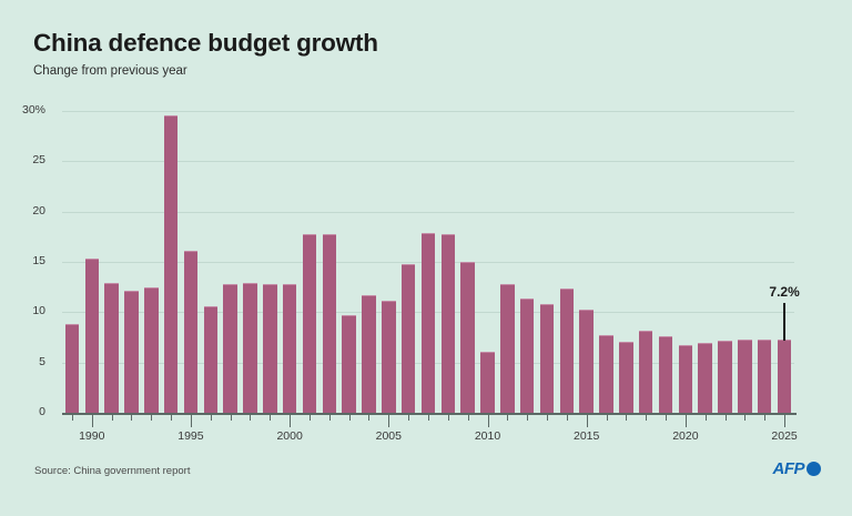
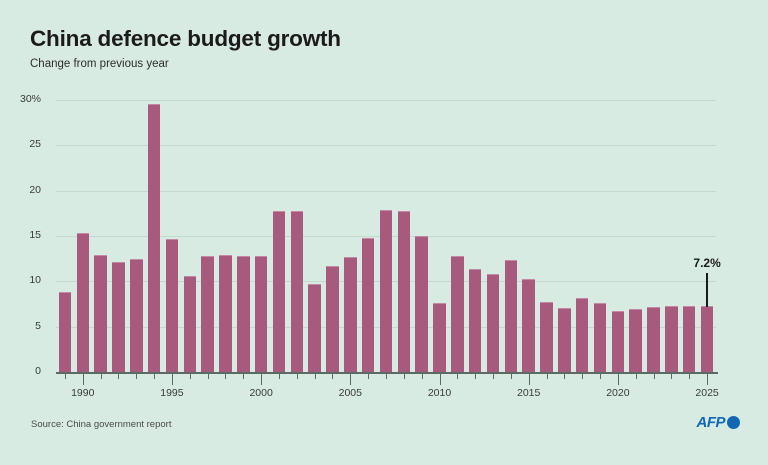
1995: 16% -> 15%
2005: 11% -> 13%
2010: 6% -> 8%
